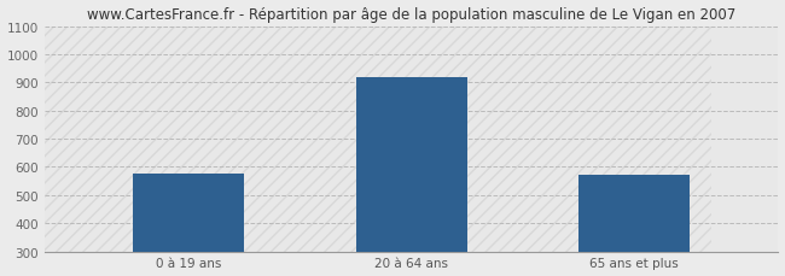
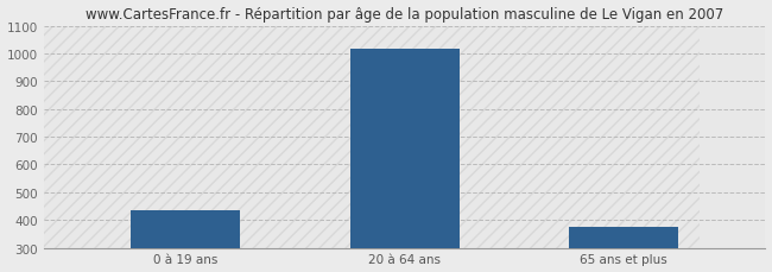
0 à 19 ans: 575 -> 435
20 à 64 ans: 920 -> 1015
65 ans et plus: 570 -> 375
